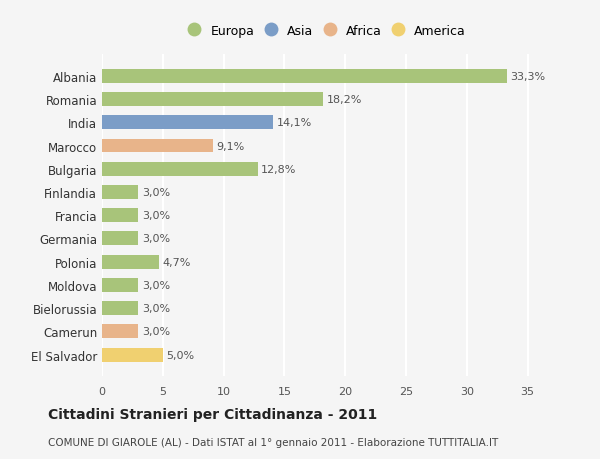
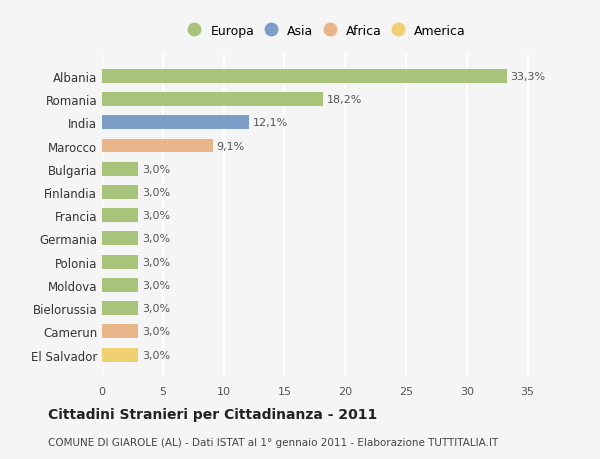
India: 14,1% -> 12,1%
Bulgaria: 12,8% -> 3,0%
Polonia: 4,7% -> 3,0%
El Salvador: 5,0% -> 3,0%
